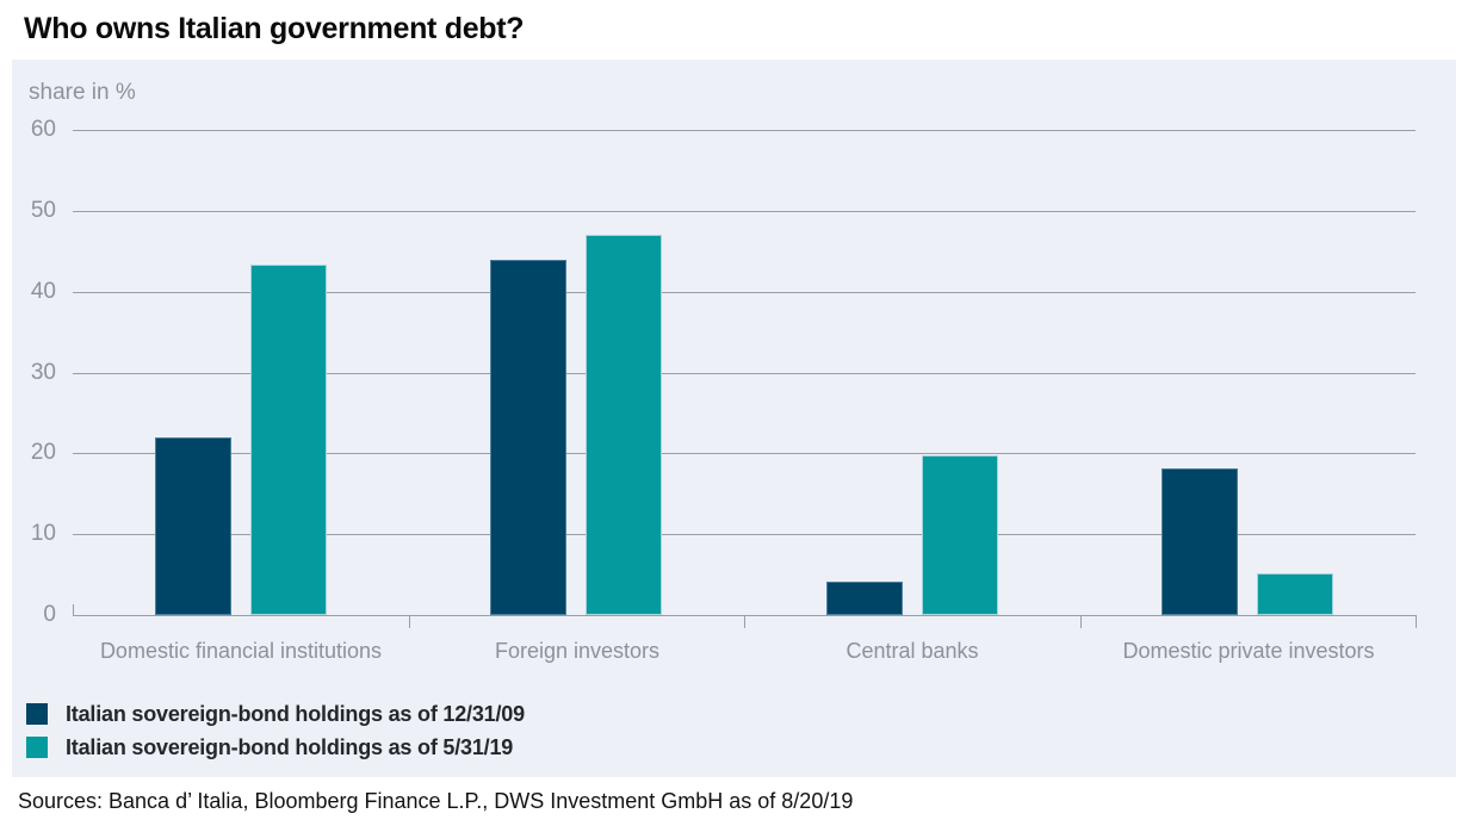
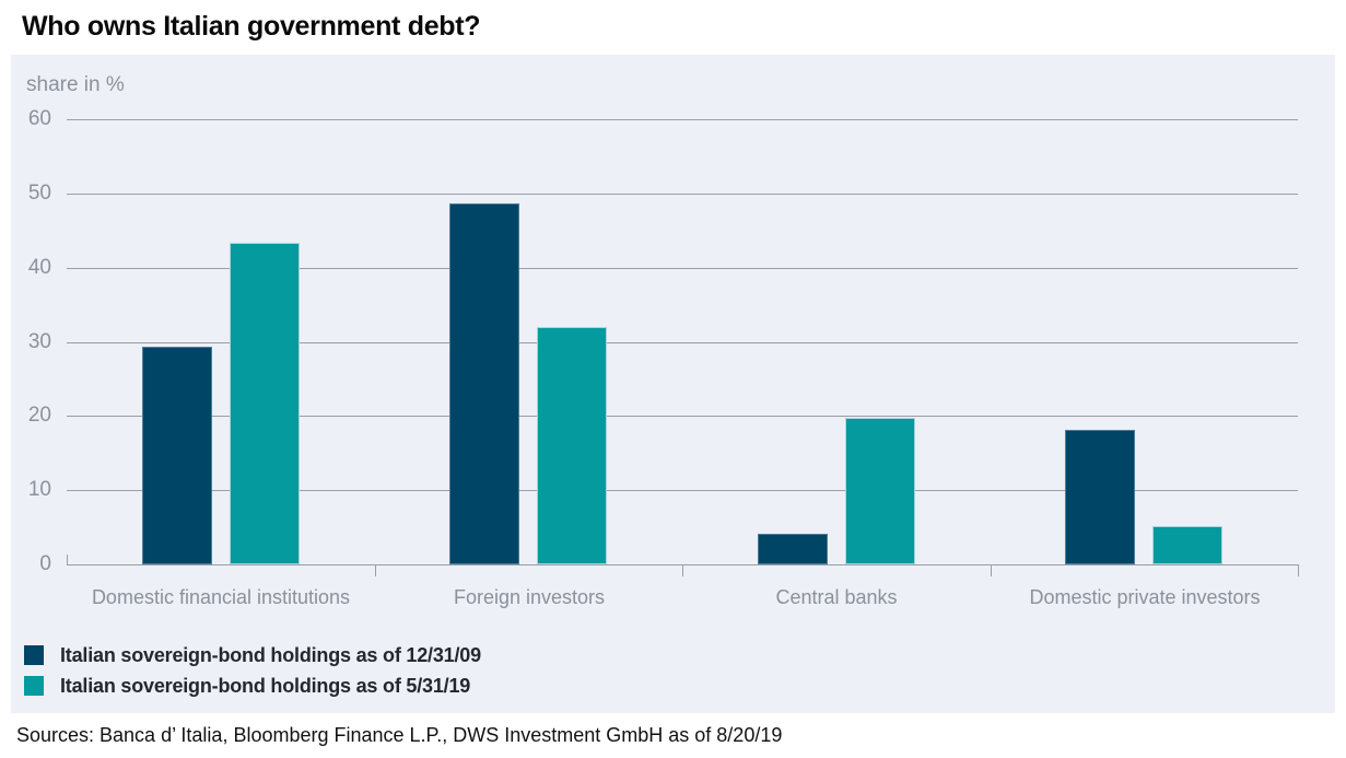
Italian sovereign-bond holdings as of 12/31/09/Domestic financial institutions: 22 -> 29
Italian sovereign-bond holdings as of 12/31/09/Foreign investors: 44 -> 49
Italian sovereign-bond holdings as of 5/31/19/Foreign investors: 47 -> 32
